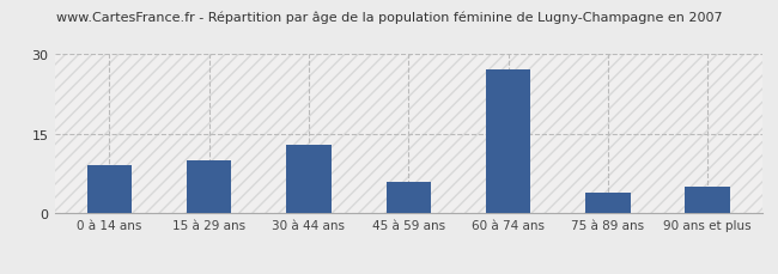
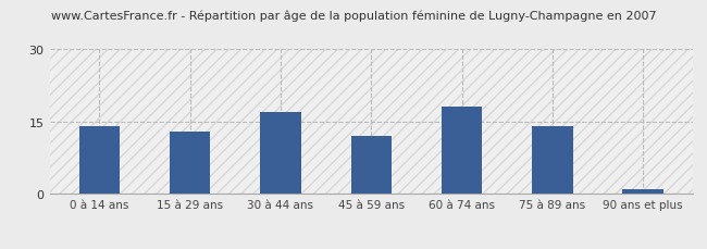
0 à 14 ans: 9 -> 14
15 à 29 ans: 10 -> 13
30 à 44 ans: 13 -> 17
45 à 59 ans: 6 -> 12
60 à 74 ans: 27 -> 18
75 à 89 ans: 4 -> 14
90 ans et plus: 5 -> 1
